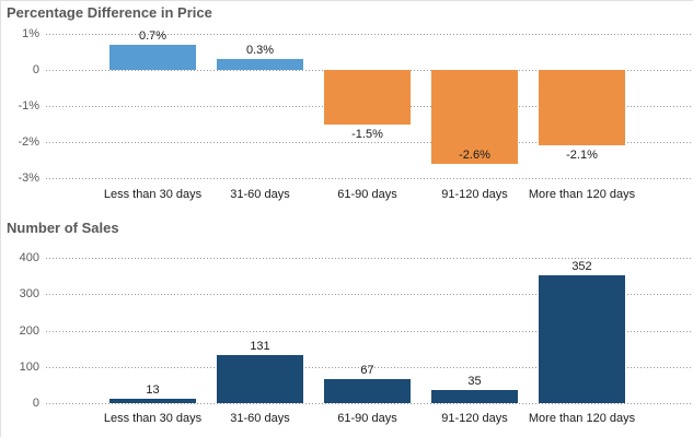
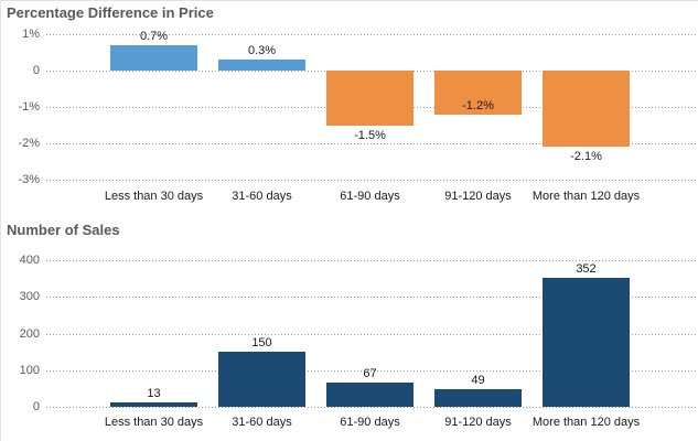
Percentage Difference in Price/91-120 days: -2.6% -> -1.2%
Number of Sales/31-60 days: 131 -> 150
Number of Sales/91-120 days: 35 -> 49
